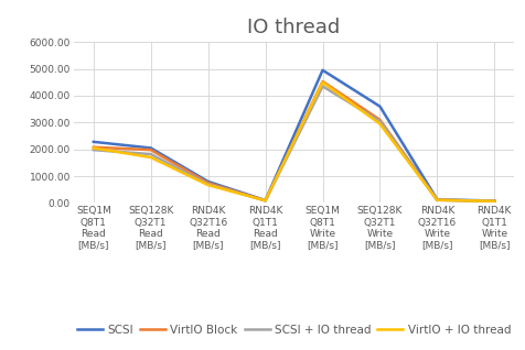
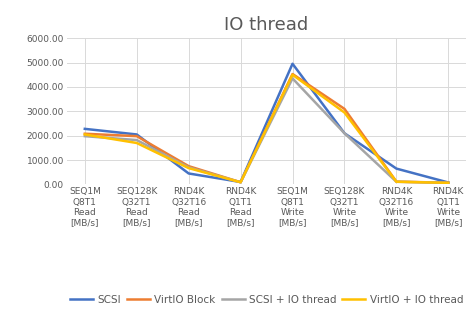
SCSI/RND4K Q32T16 Read [MB/s]: 800 -> 450
SCSI/SEQ128K Q32T1 Write [MB/s]: 3600 -> 2100
SCSI + IO thread/SEQ128K Q32T1 Write [MB/s]: 3050 -> 2100
SCSI/RND4K Q32T16 Write [MB/s]: 130 -> 650
